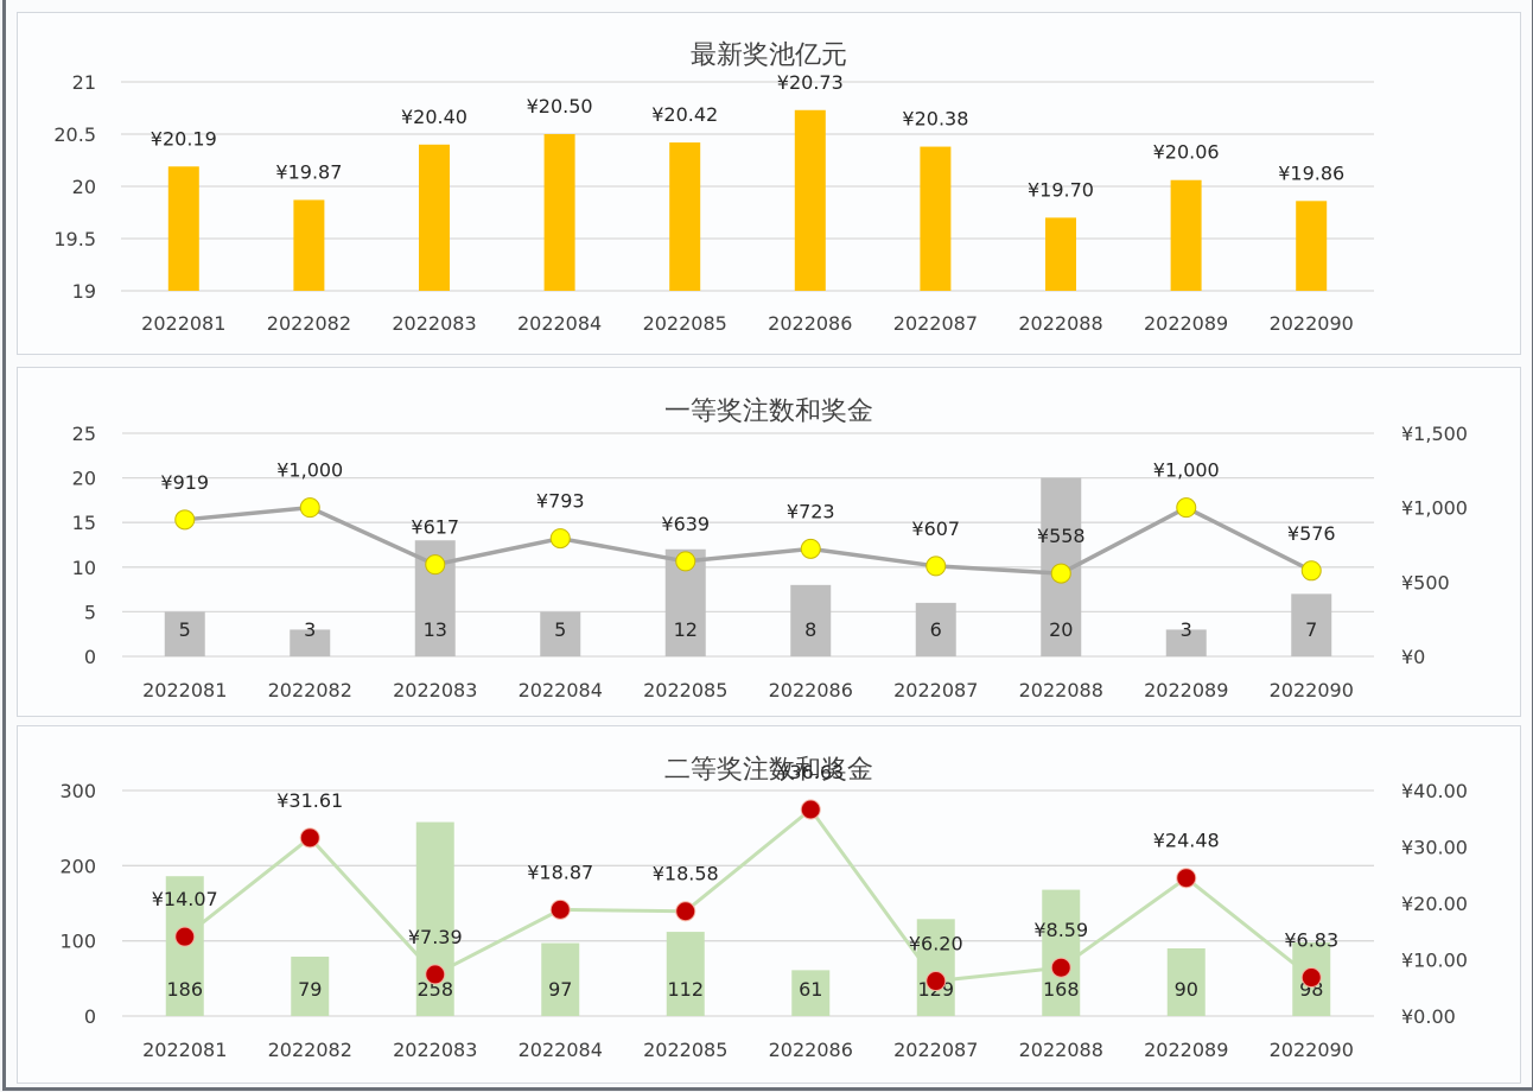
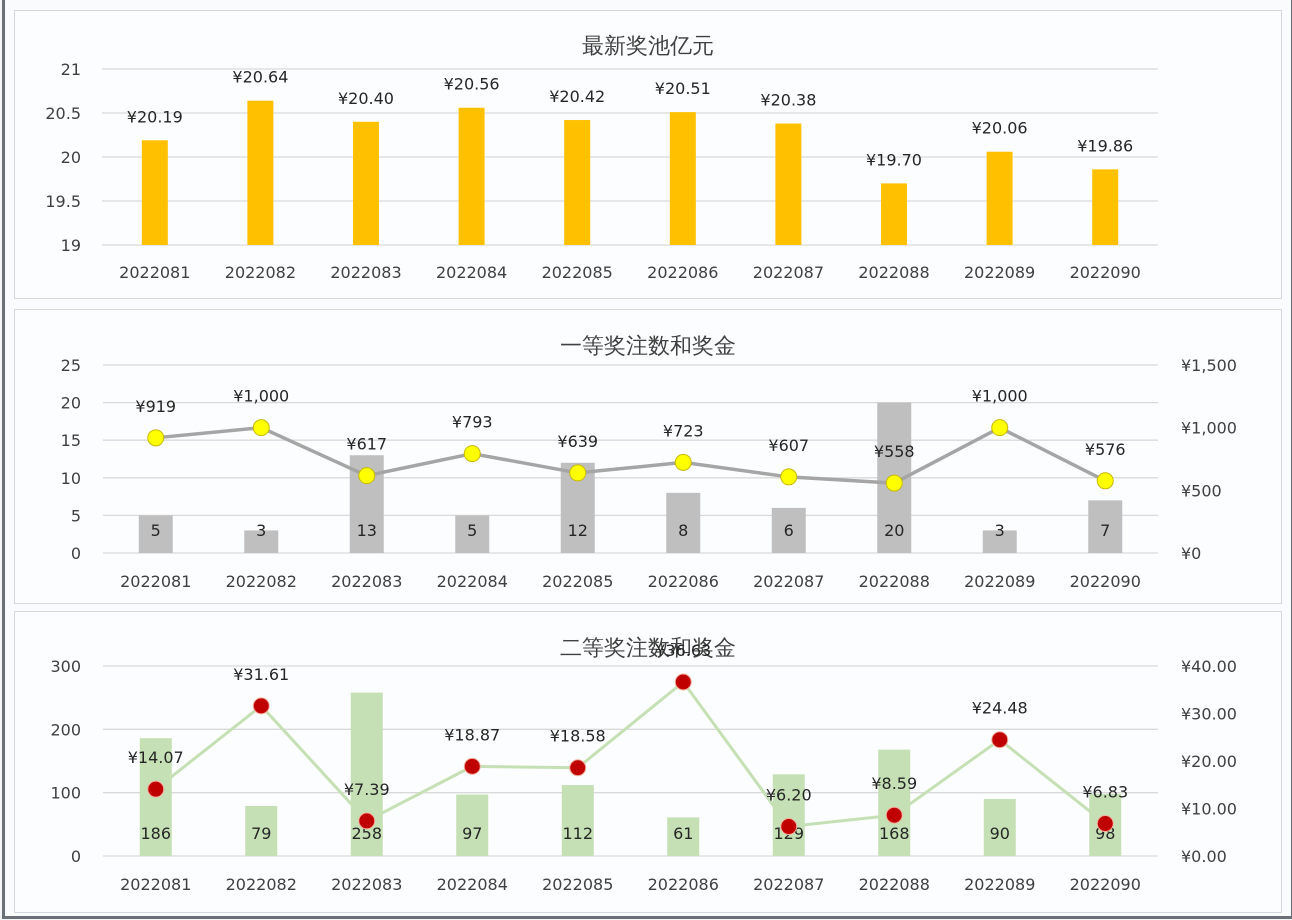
最新奖池亿元/2022082: ¥19.87 -> ¥20.64
最新奖池亿元/2022084: ¥20.50 -> ¥20.56
最新奖池亿元/2022086: ¥20.73 -> ¥20.51
